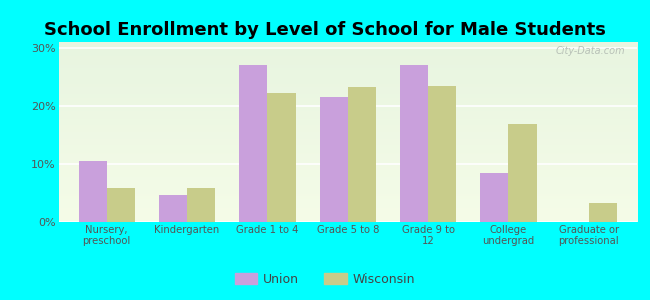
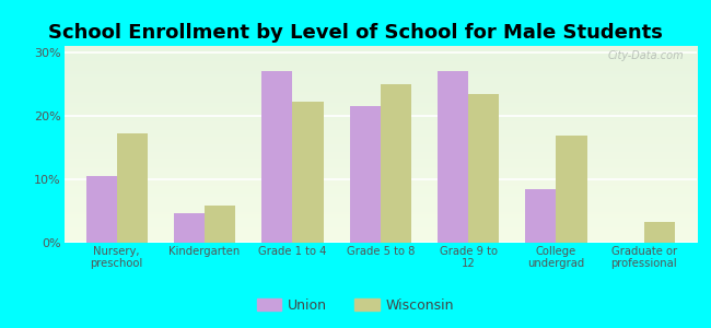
Wisconsin/Nursery, preschool: 5.8% -> 17.2%
Wisconsin/Grade 5 to 8: 23.2% -> 25.0%
